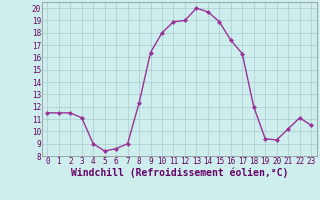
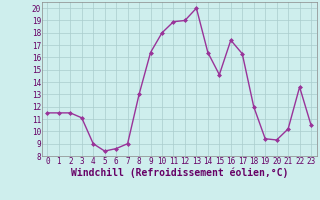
8: 12.3 -> 13.0
14: 19.7 -> 16.4
15: 18.9 -> 14.6
22: 11.1 -> 13.6
